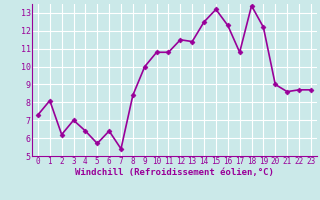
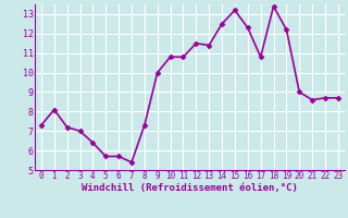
2: 6.2 -> 7.2
6: 6.4 -> 5.7
8: 8.4 -> 7.3
